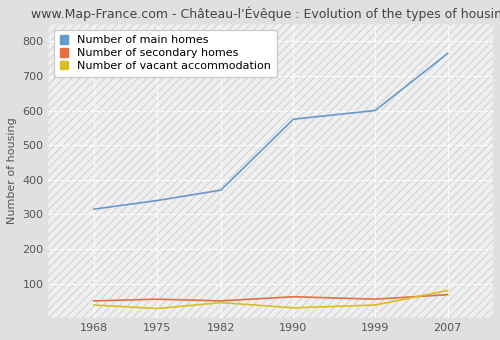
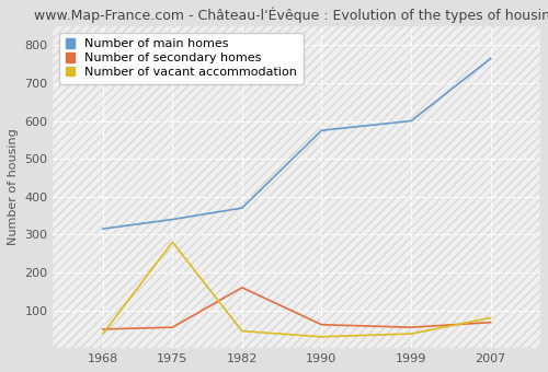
Number of vacant accommodation/1975: 28 -> 280
Number of secondary homes/1982: 50 -> 160
